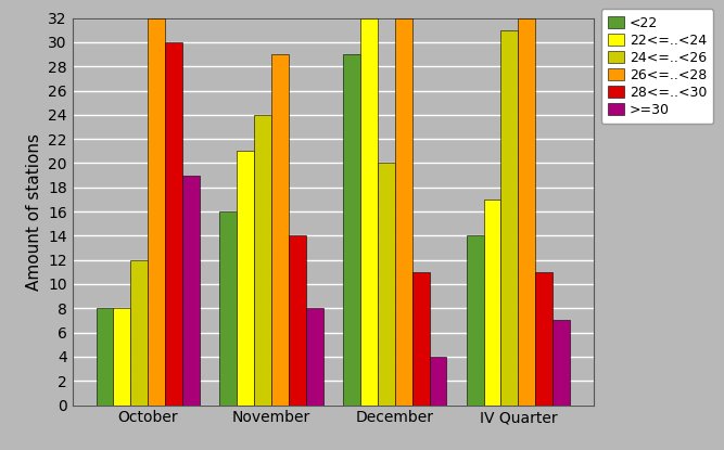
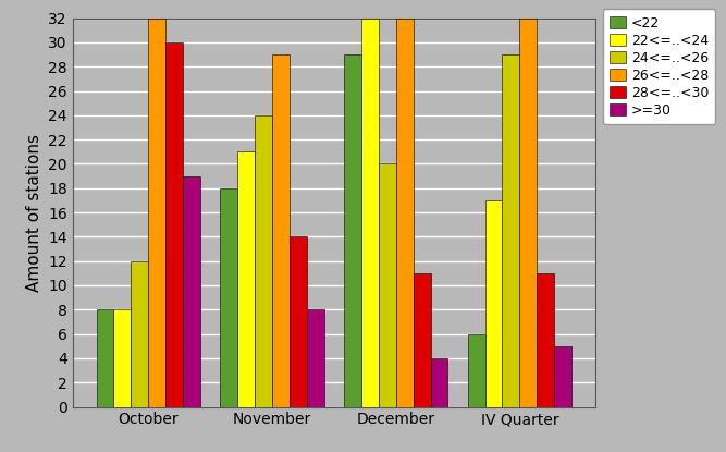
<22/November: 16 -> 18
<22/IV Quarter: 14 -> 6
24<=..<26/IV Quarter: 31 -> 29
>=30/IV Quarter: 7 -> 5
